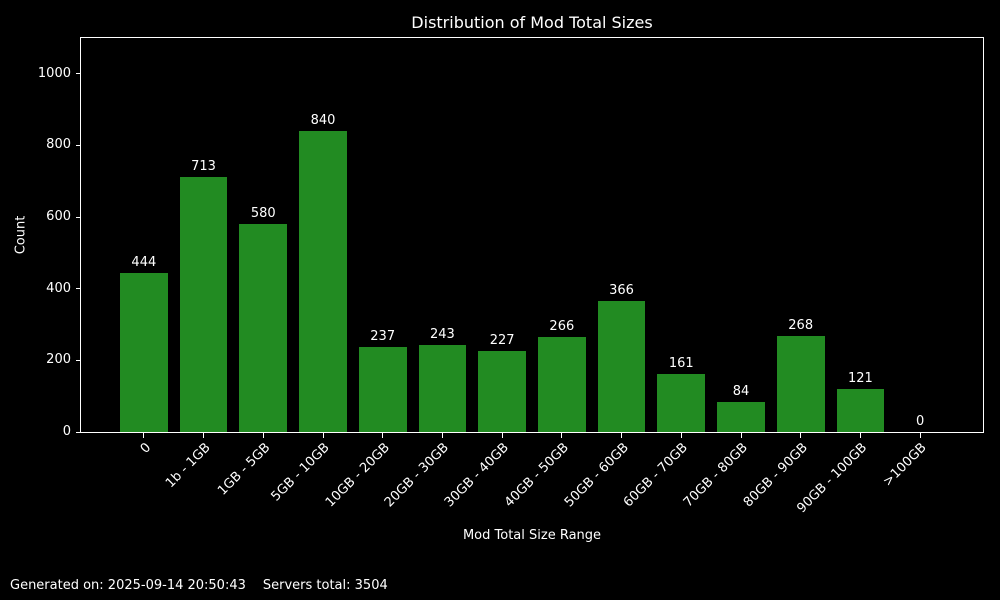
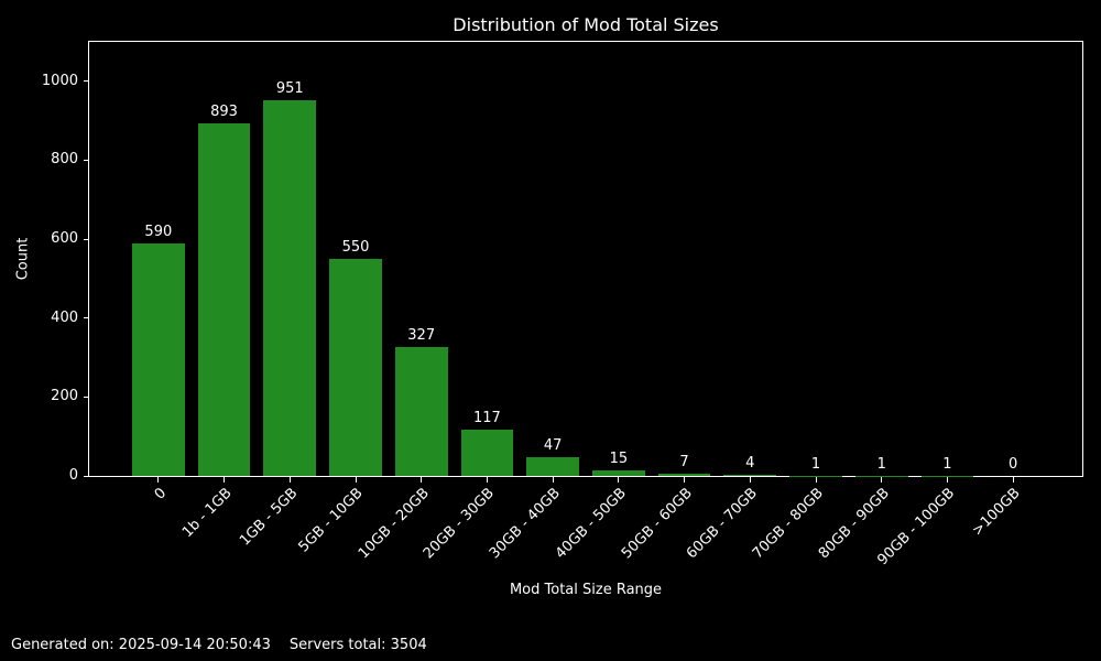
0: 444 -> 590
1b - 1GB: 713 -> 893
1GB - 5GB: 580 -> 951
5GB - 10GB: 840 -> 550
10GB - 20GB: 237 -> 327
20GB - 30GB: 243 -> 117
30GB - 40GB: 227 -> 47
40GB - 50GB: 266 -> 15
50GB - 60GB: 366 -> 7
60GB - 70GB: 161 -> 4
70GB - 80GB: 84 -> 1
80GB - 90GB: 268 -> 1
90GB - 100GB: 121 -> 1
